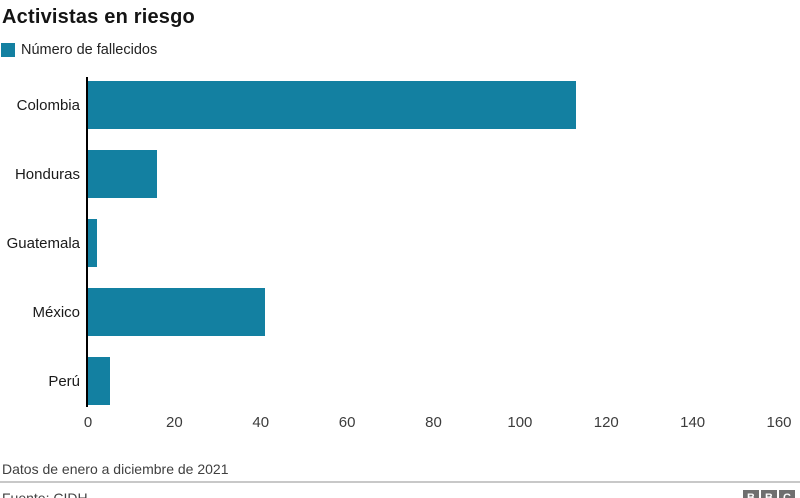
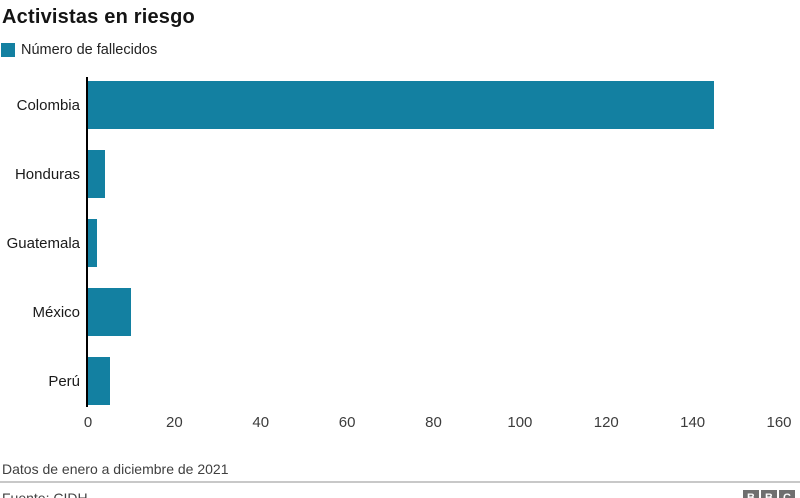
Colombia: 113 -> 145
Honduras: 16 -> 4
México: 41 -> 10
